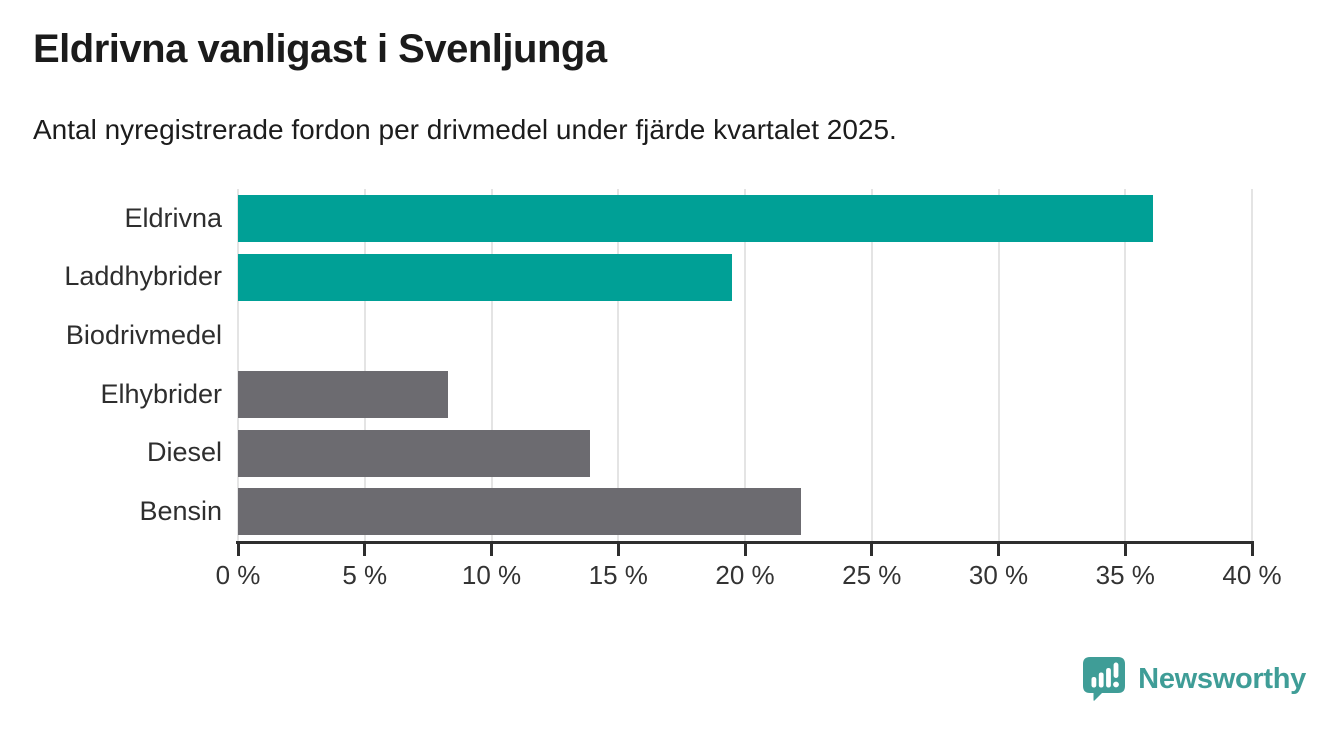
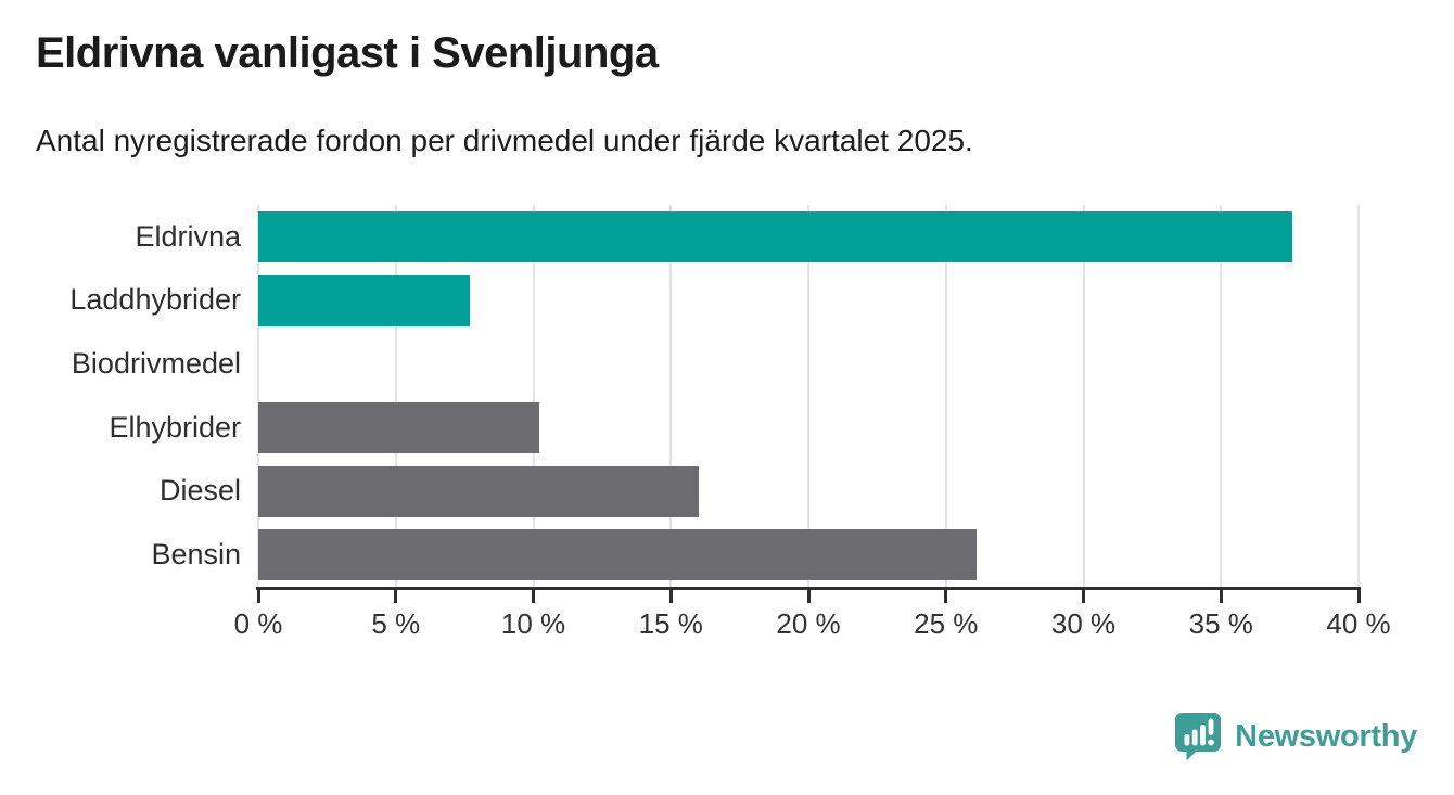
Eldrivna: 36.1% -> 37.6%
Laddhybrider: 19.5% -> 7.7%
Elhybrider: 8.3% -> 10.2%
Diesel: 13.9% -> 16.0%
Bensin: 22.2% -> 26.1%
